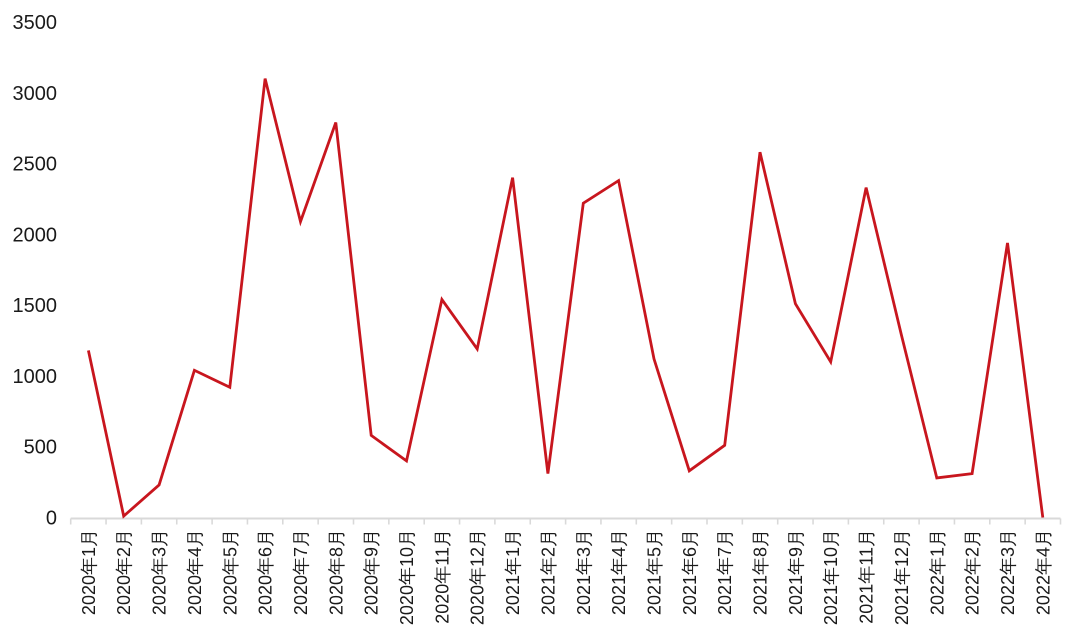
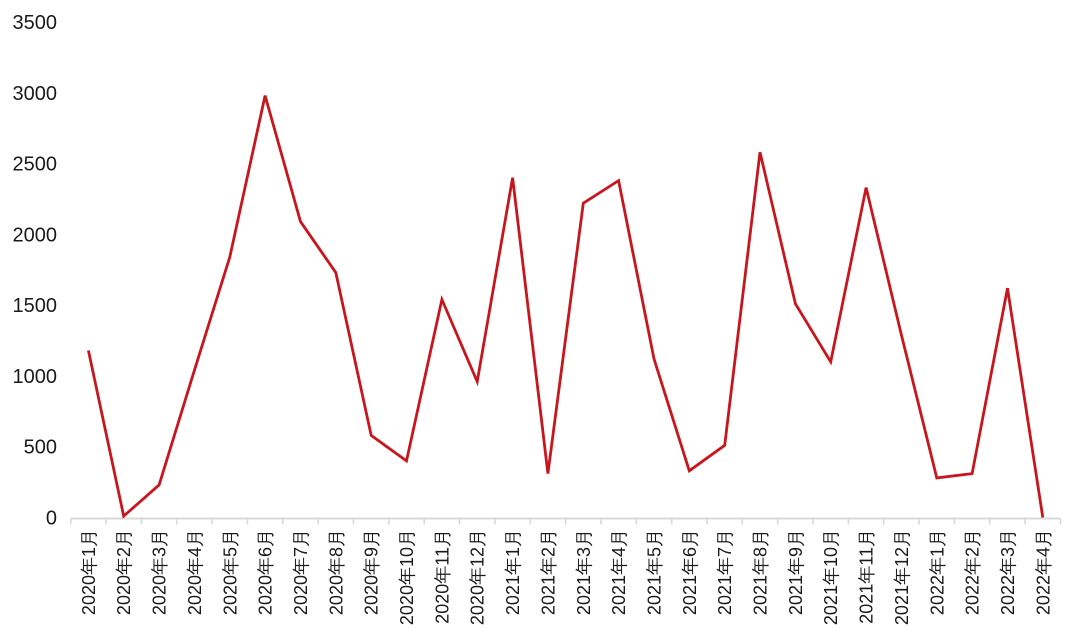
2020年5月: 920 -> 1840
2020年6月: 3100 -> 2980
2020年8月: 2790 -> 1730
2020年12月: 1190 -> 960
2022年3月: 1940 -> 1620
